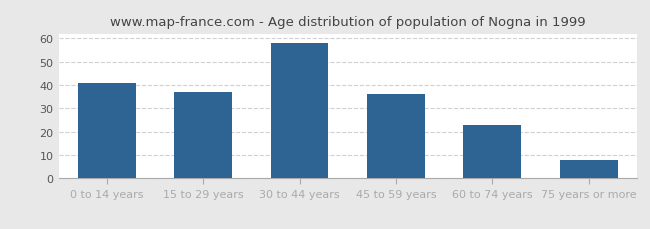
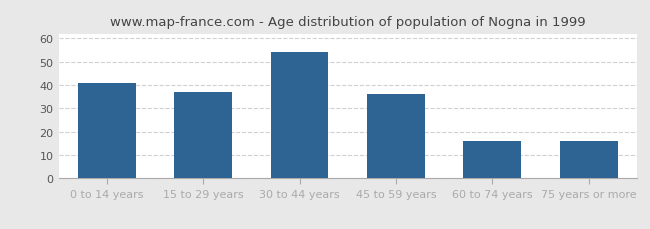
30 to 44 years: 58 -> 54
60 to 74 years: 23 -> 16
75 years or more: 8 -> 16
